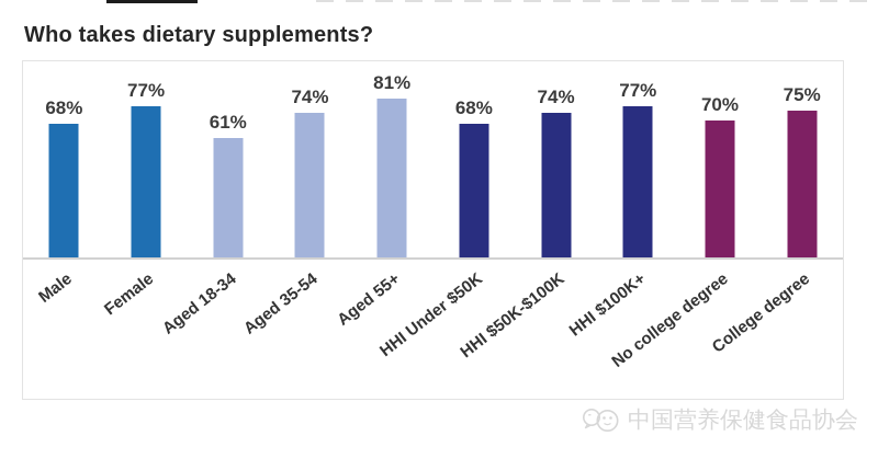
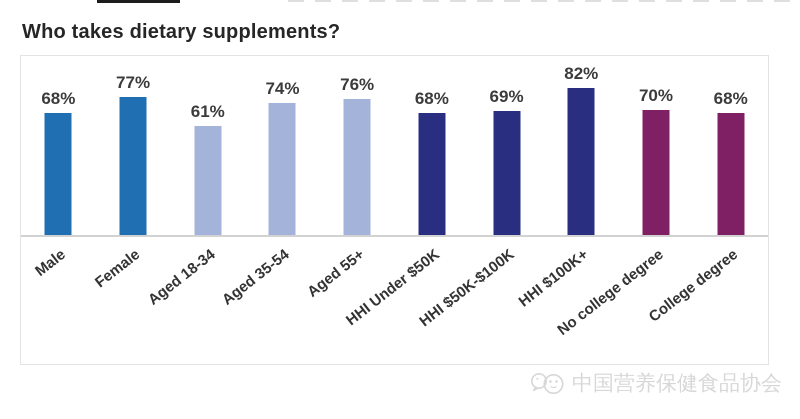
Aged 55+: 81% -> 76%
HHI $50K-$100K: 74% -> 69%
HHI $100K+: 77% -> 82%
College degree: 75% -> 68%
